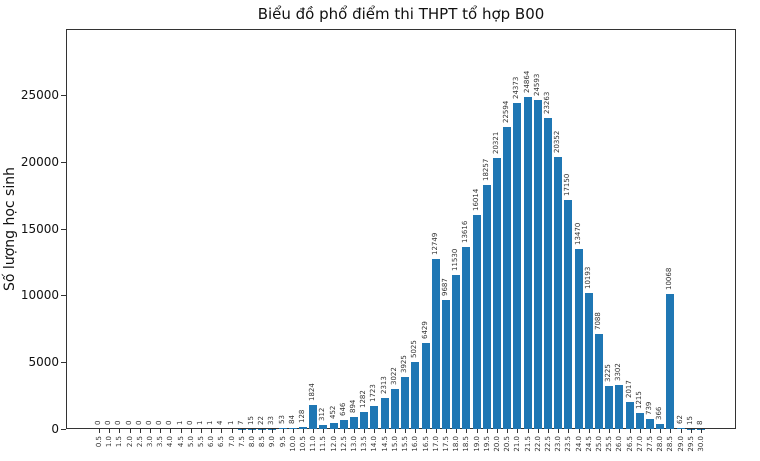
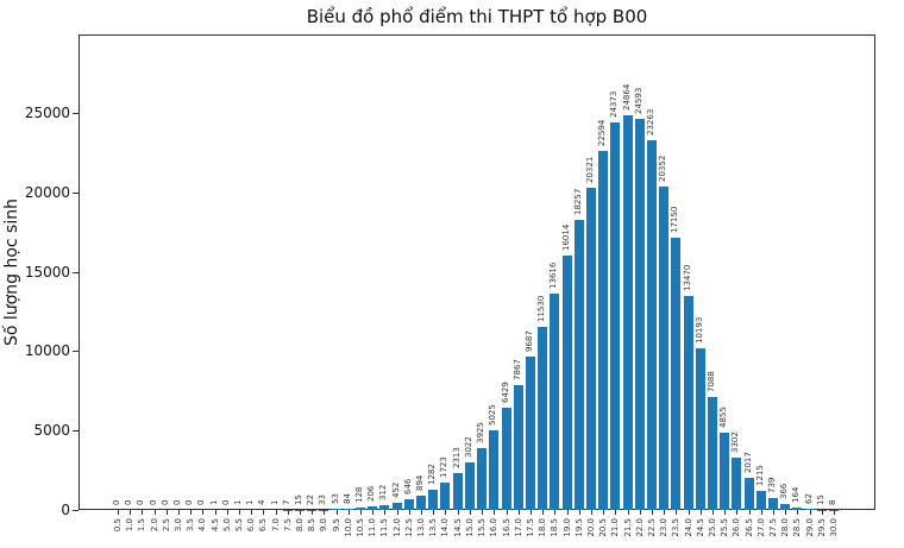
11.0: 1824 -> 206
17.0: 12749 -> 7867
25.5: 3225 -> 4855
28.5: 10068 -> 164
